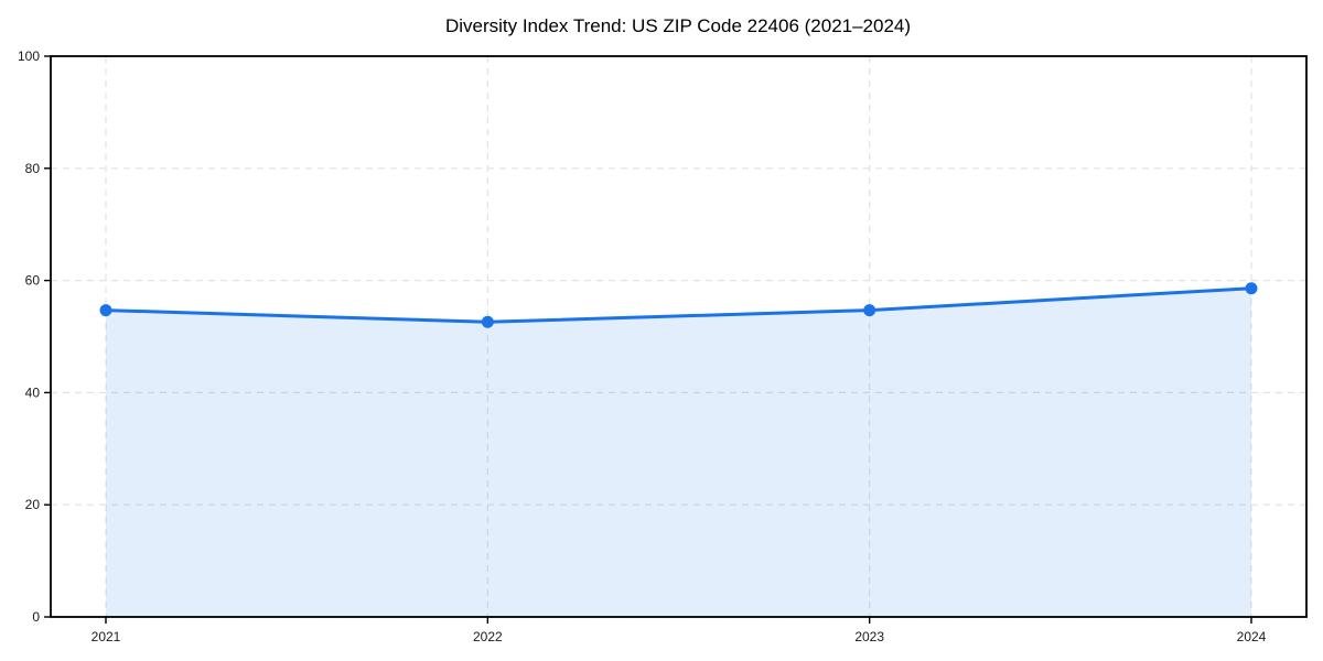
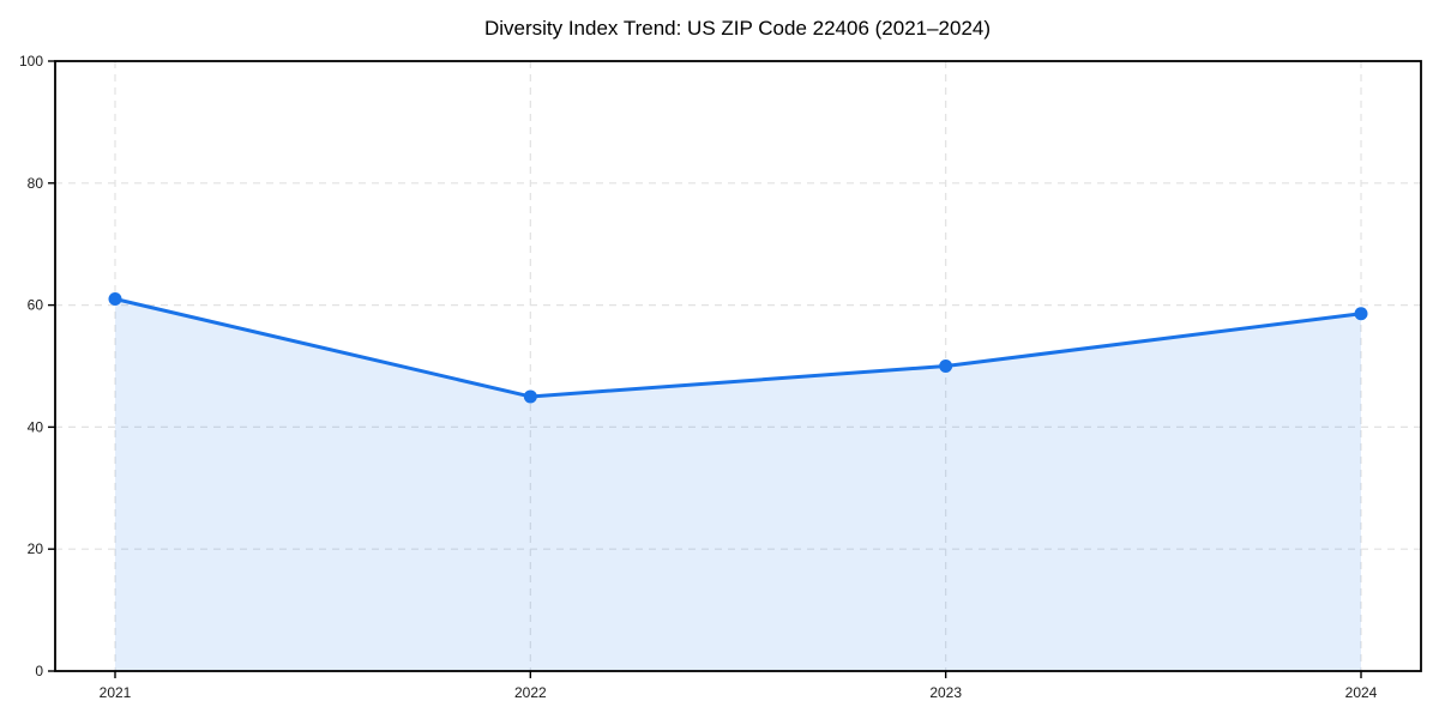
2021: 55 -> 61
2022: 53 -> 45
2023: 55 -> 50
